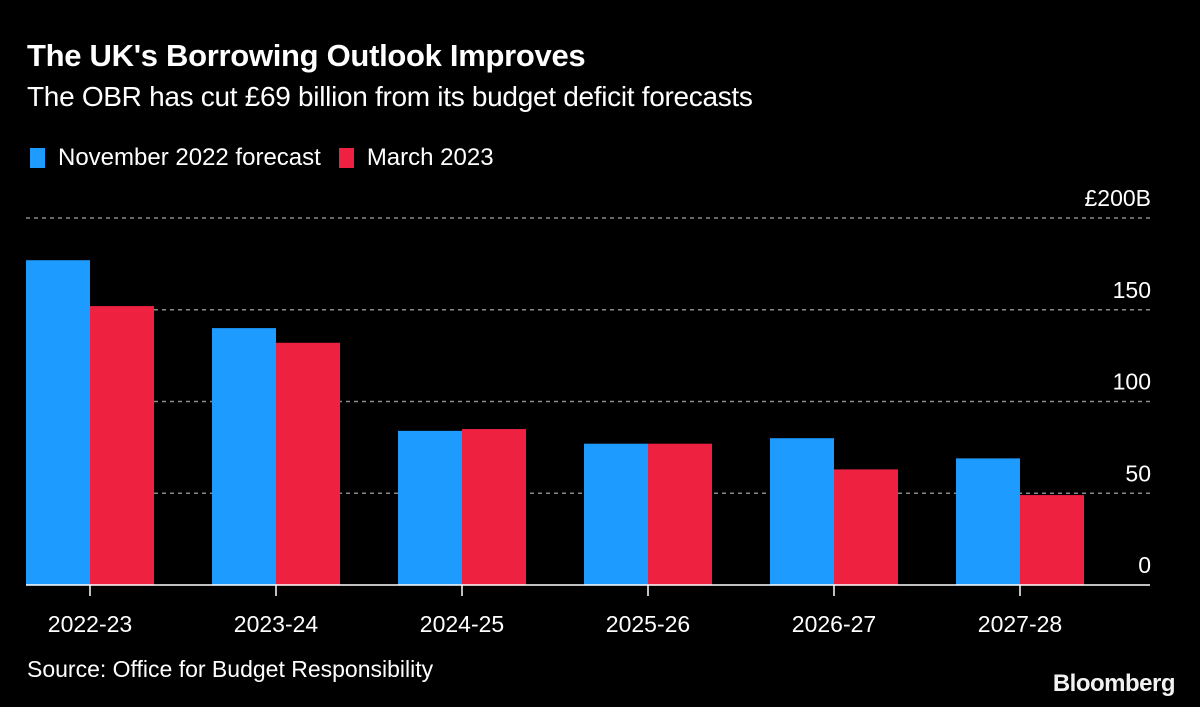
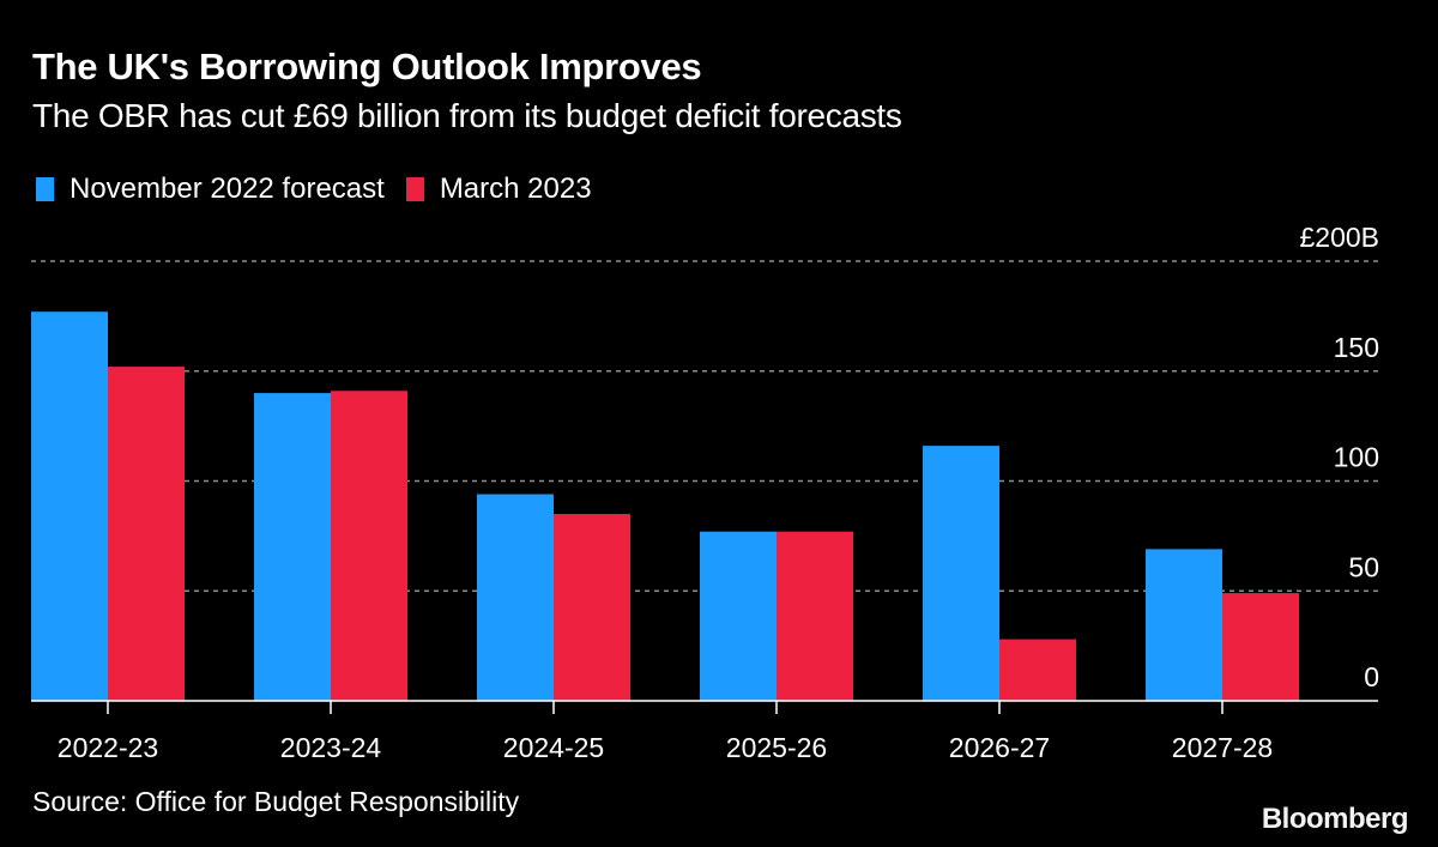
March 2023/2023-24: £132B -> £141B
November 2022 forecast/2024-25: £84B -> £94B
November 2022 forecast/2026-27: £80B -> £116B
March 2023/2026-27: £63B -> £28B
